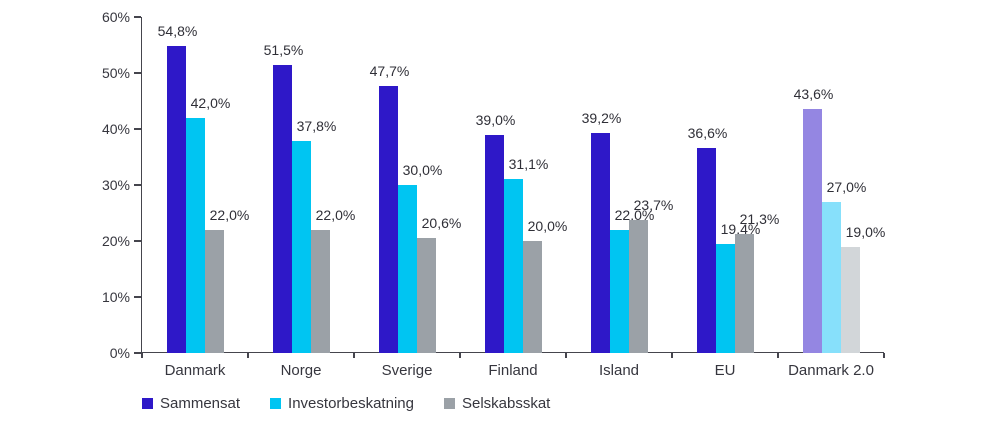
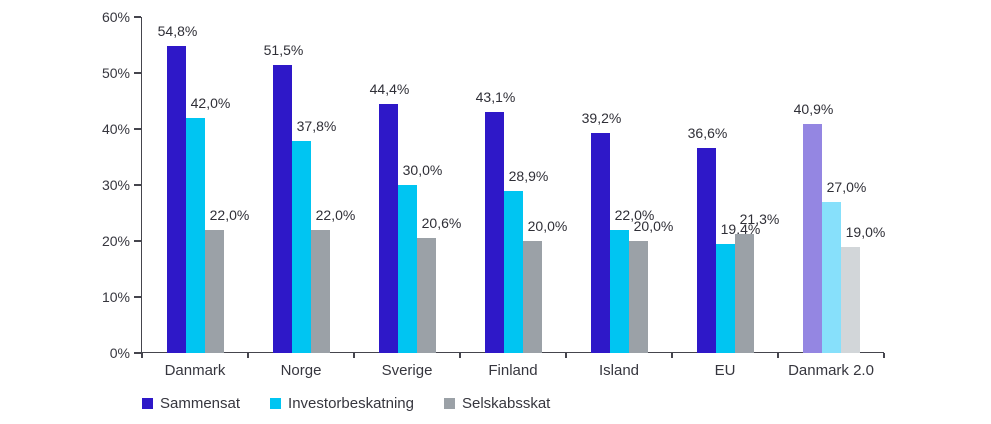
Sammensat/Sverige: 47,7% -> 44,4%
Sammensat/Finland: 39,0% -> 43,1%
Investorbeskatning/Finland: 31,1% -> 28,9%
Selskabsskat/Island: 23,7% -> 20,0%
Sammensat/Danmark 2.0: 43,6% -> 40,9%
